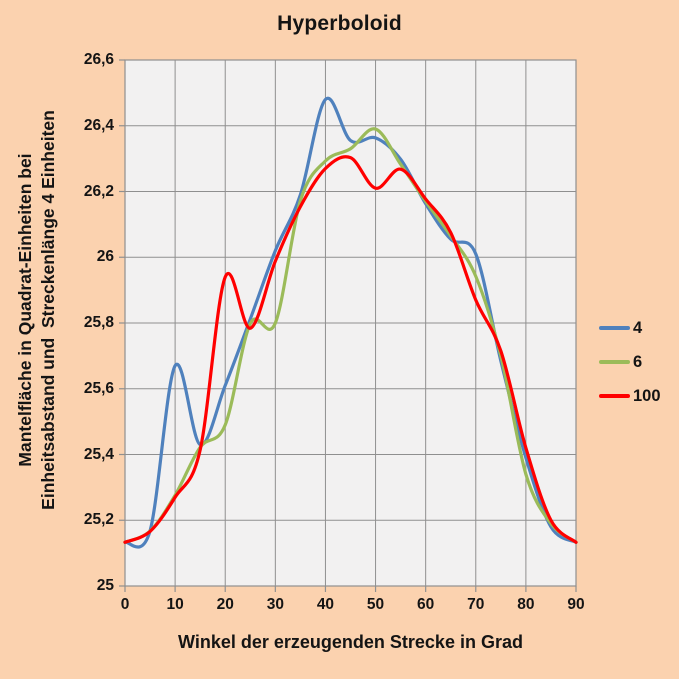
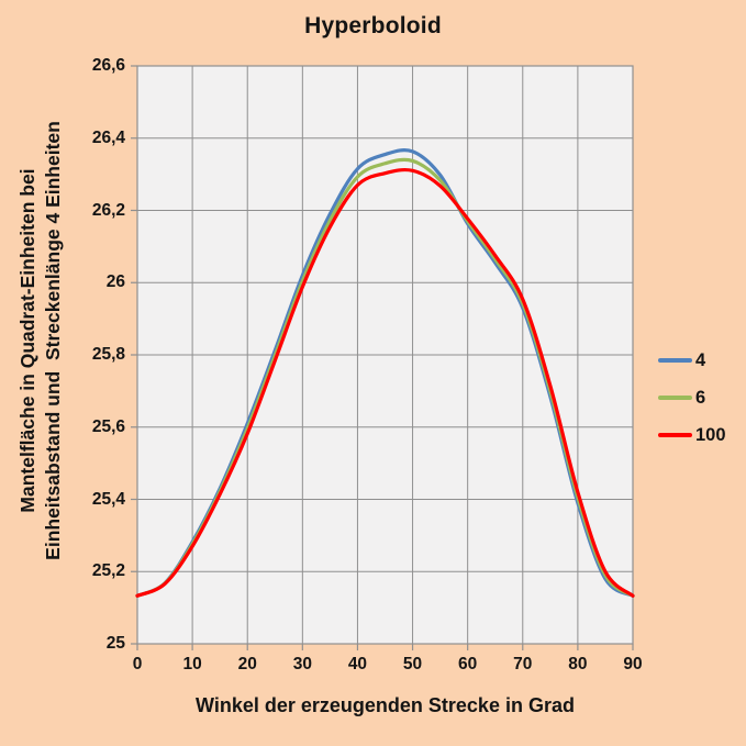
4/10: 25,67 -> 25,28
6/20: 25,49 -> 25,60
100/20: 25,94 -> 25,58
6/30: 25,80 -> 26,00
4/40: 26,48 -> 26,32
6/50: 26,39 -> 26,34
100/50: 26,21 -> 26,31
4/70: 26,01 -> 25,93
100/70: 25,87 -> 25,95
6/80: 25,34 -> 25,41
